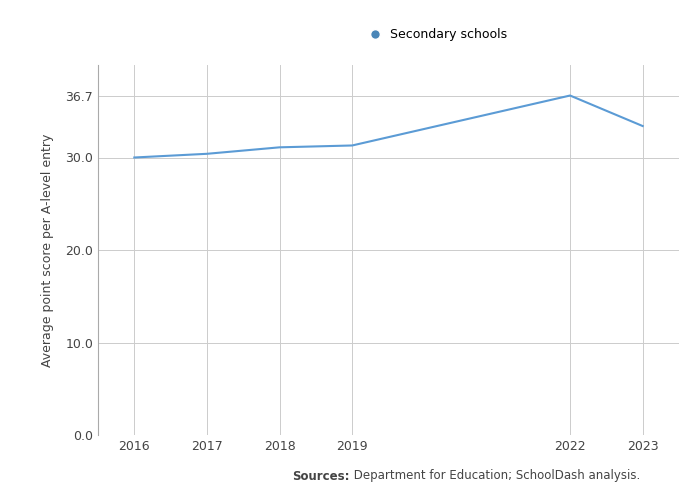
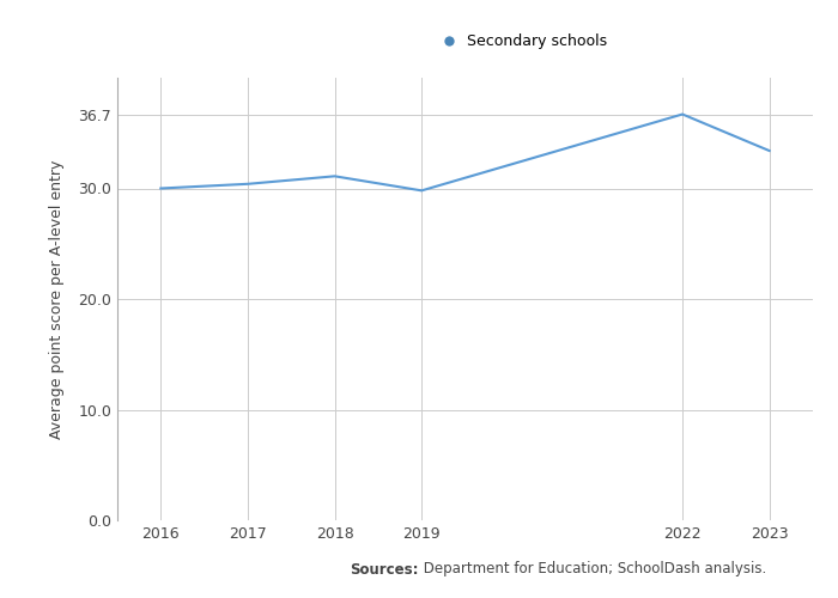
2019: 31.3 -> 29.8
